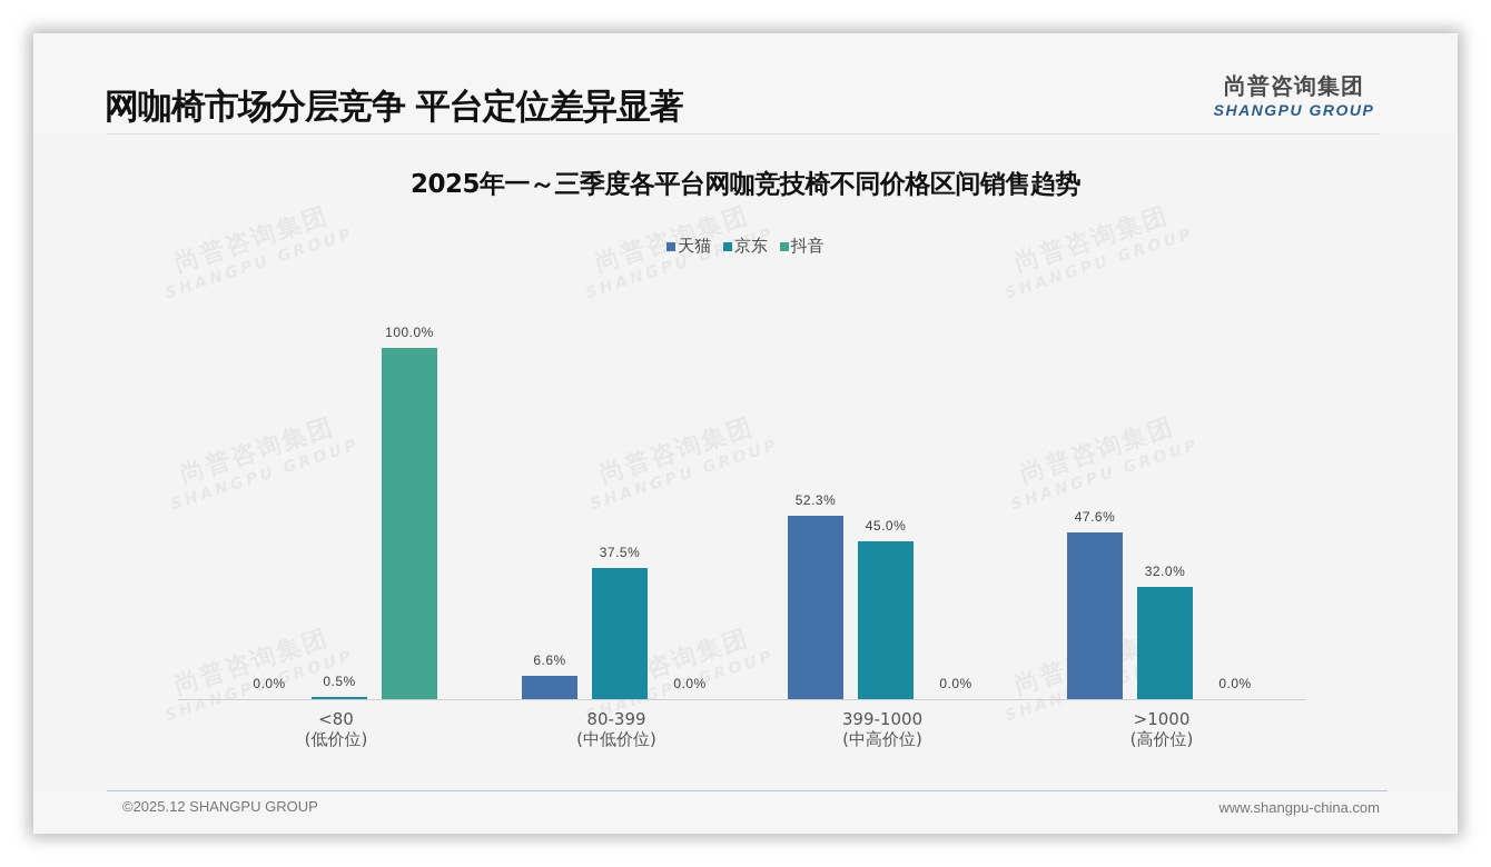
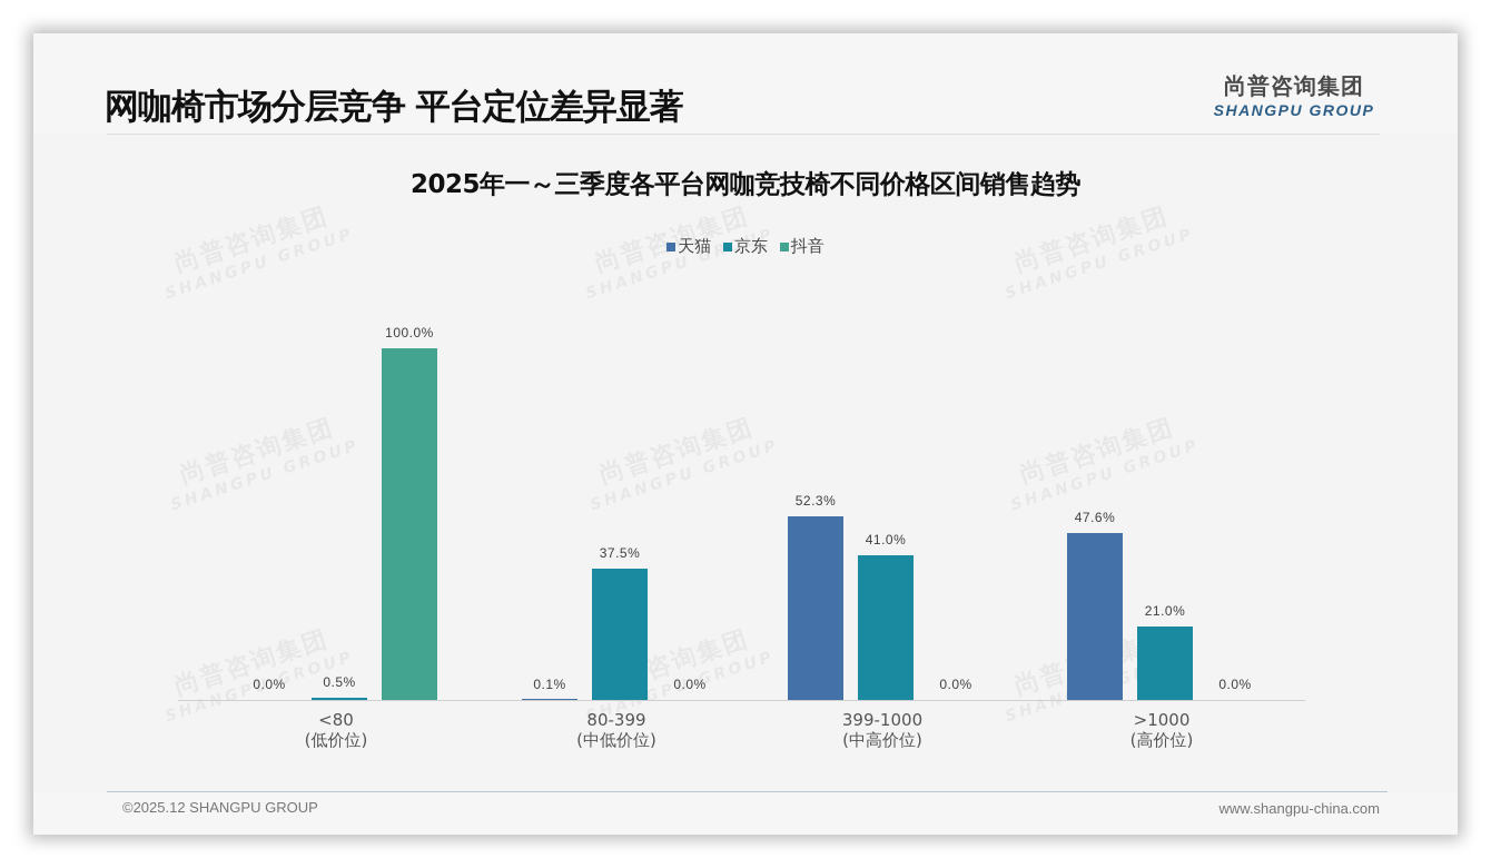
天猫/80-399 (中低价位): 6.6% -> 0.1%
京东/399-1000 (中高价位): 45.0% -> 41.0%
京东/>1000 (高价位): 32.0% -> 21.0%
